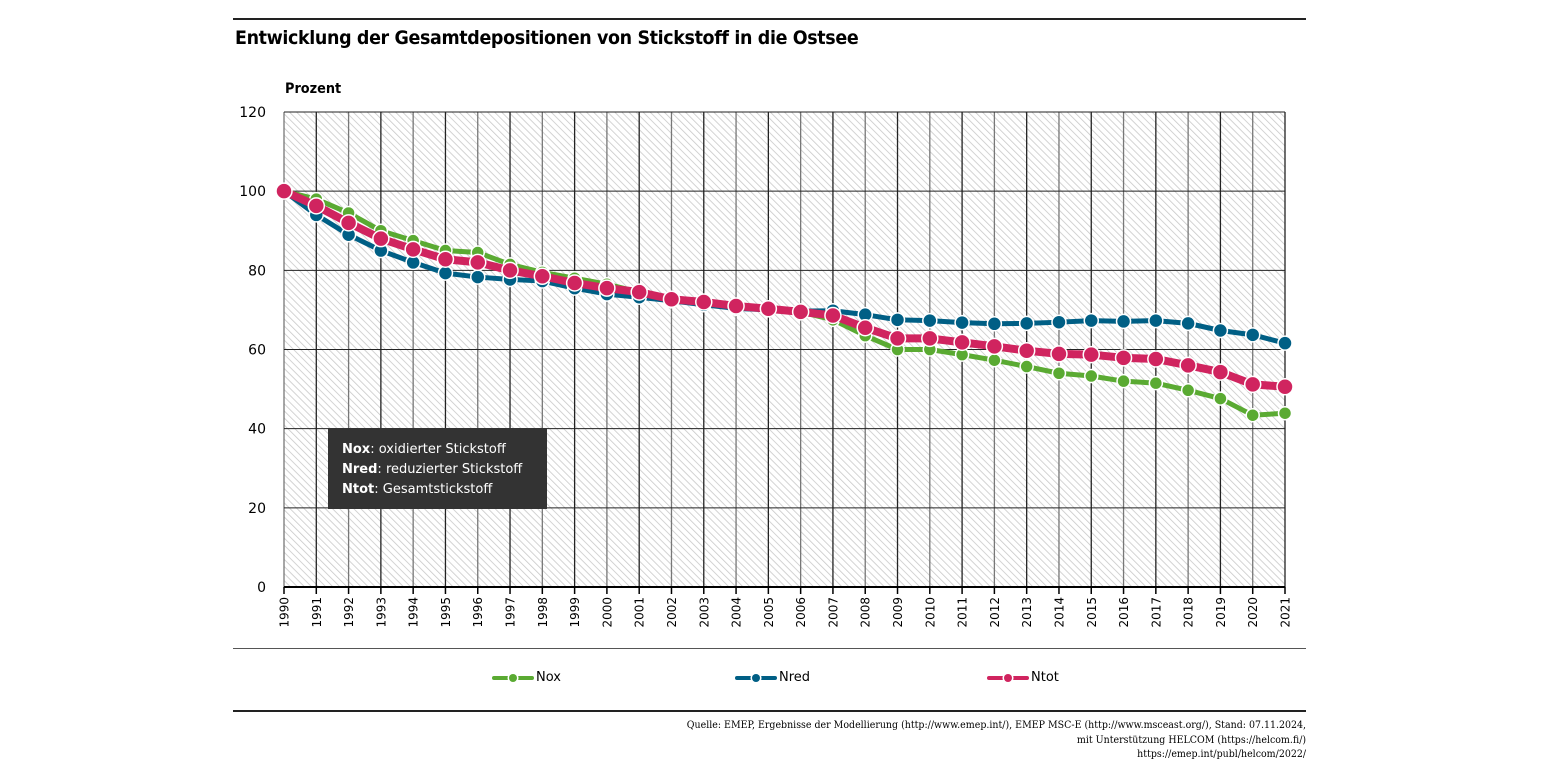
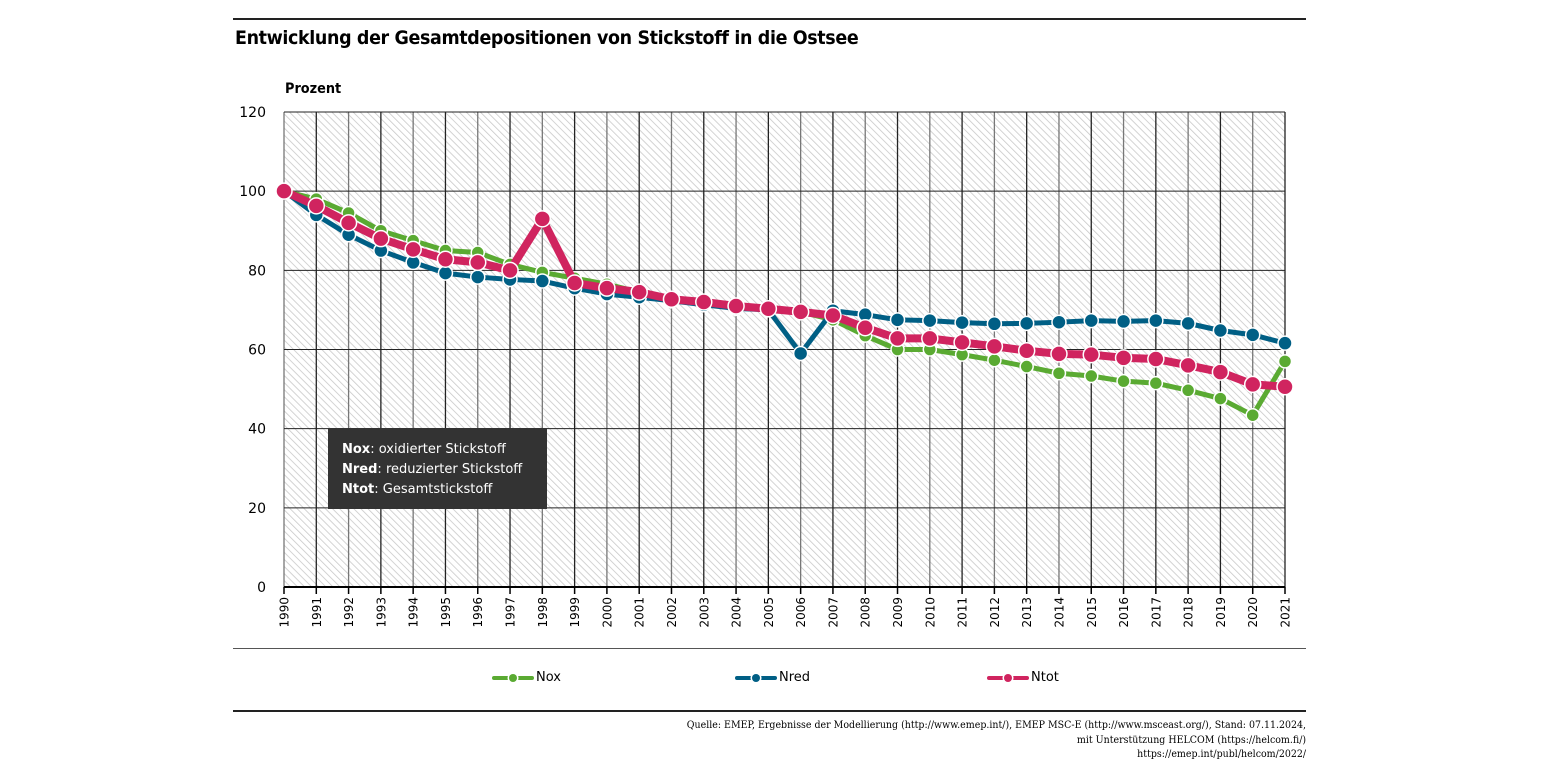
Ntot/1998: 78 -> 93
Nred/2006: 70 -> 59
Nox/2021: 44 -> 57
